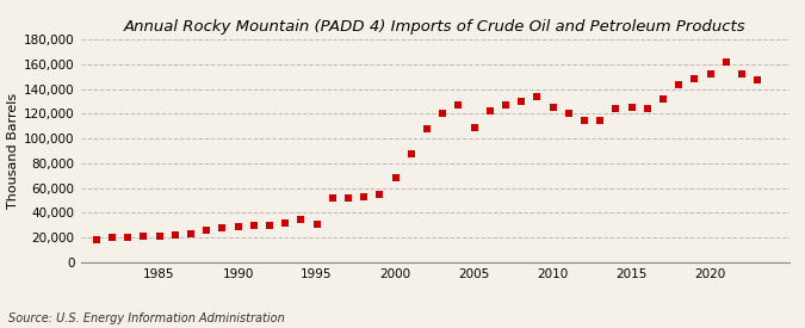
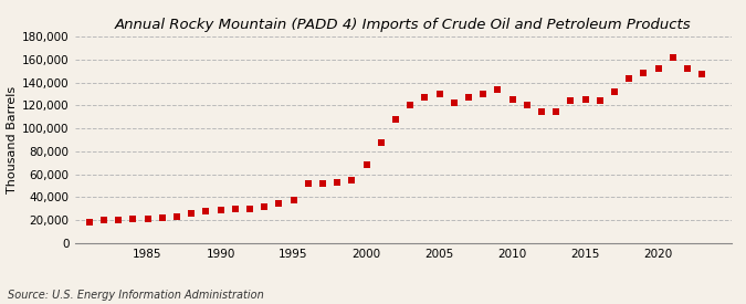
1995: 31,000 -> 38,000
2005: 109,000 -> 130,000
